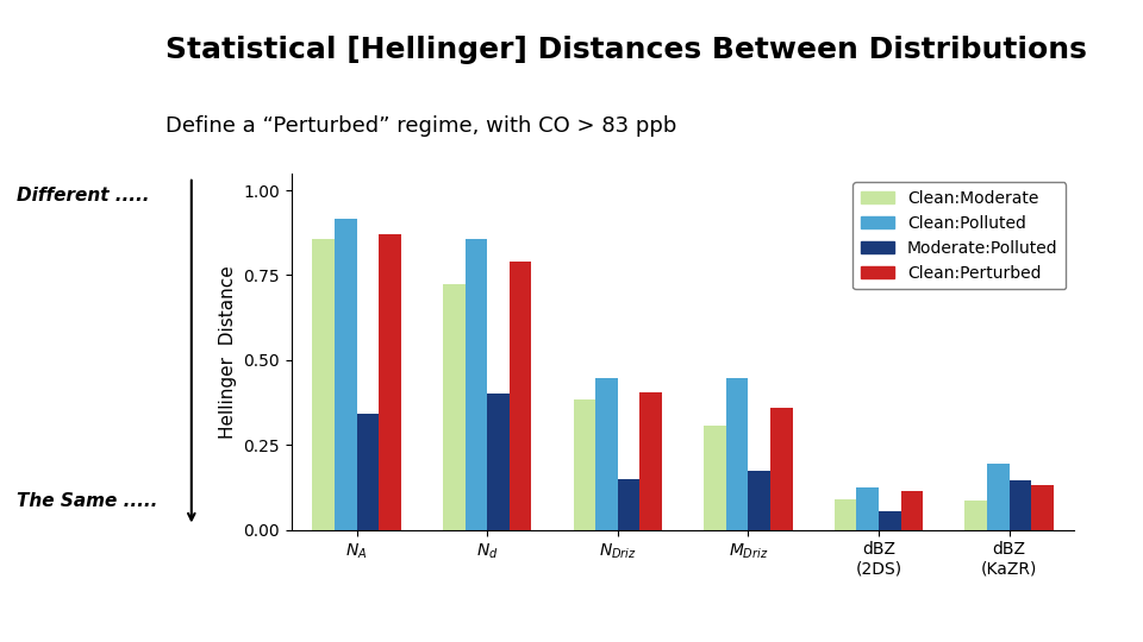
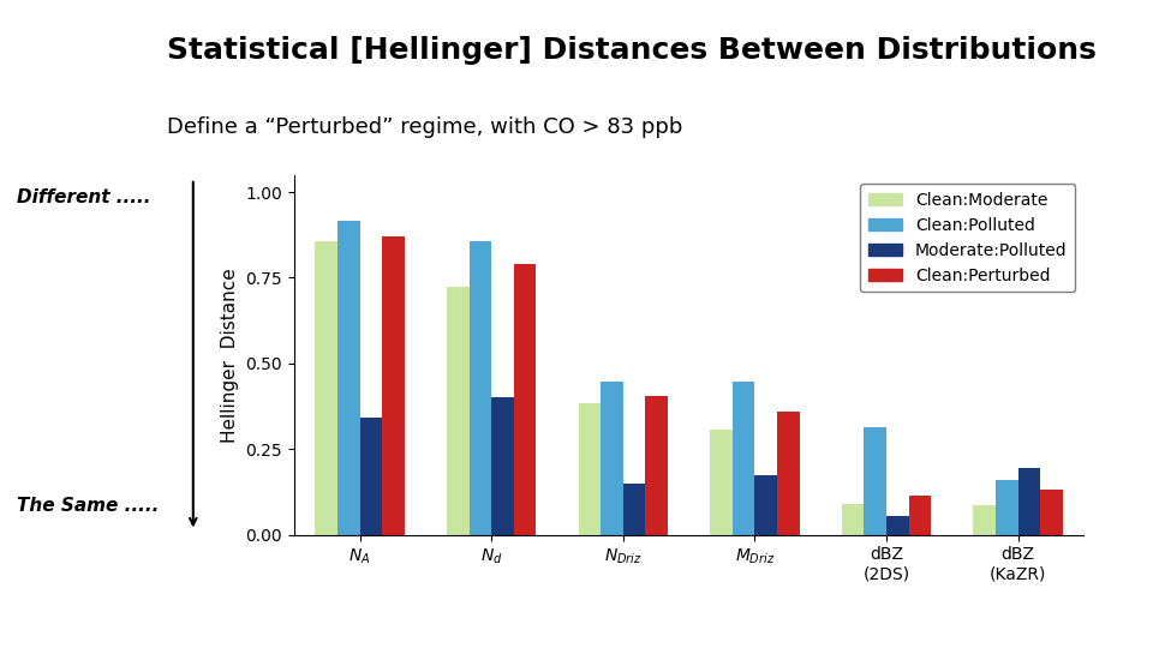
Clean:Polluted/dBZ (2DS): 0.125 -> 0.315
Clean:Polluted/dBZ (KaZR): 0.195 -> 0.160
Moderate:Polluted/dBZ (KaZR): 0.145 -> 0.195
